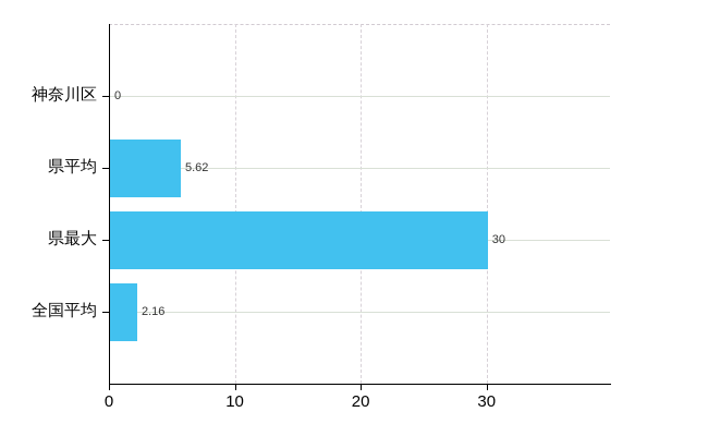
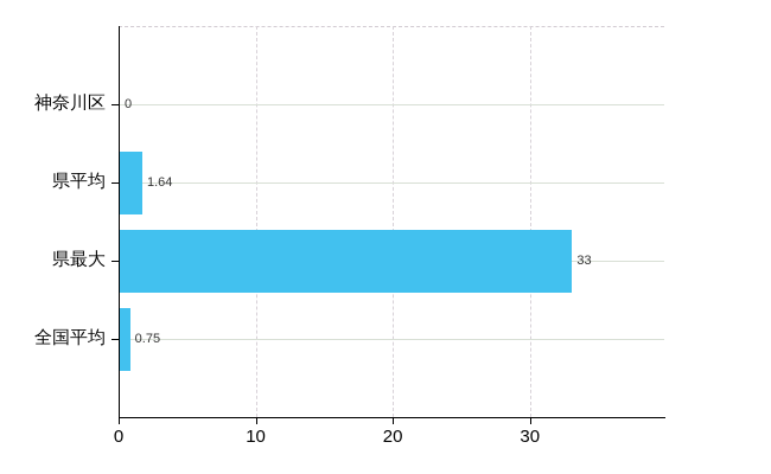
県平均: 5.62 -> 1.64
県最大: 30 -> 33
全国平均: 2.16 -> 0.75
